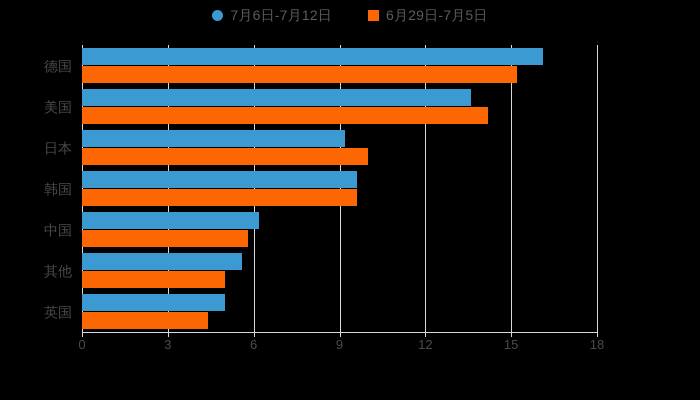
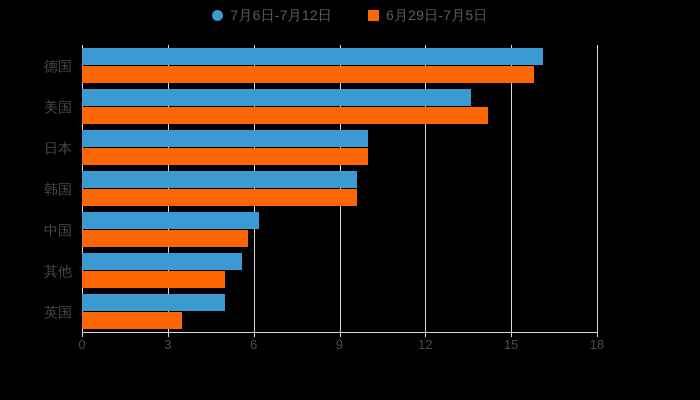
6月29日-7月5日/德国: 15.2 -> 15.8
7月6日-7月12日/日本: 9.2 -> 10.0
6月29日-7月5日/英国: 4.4 -> 3.5
